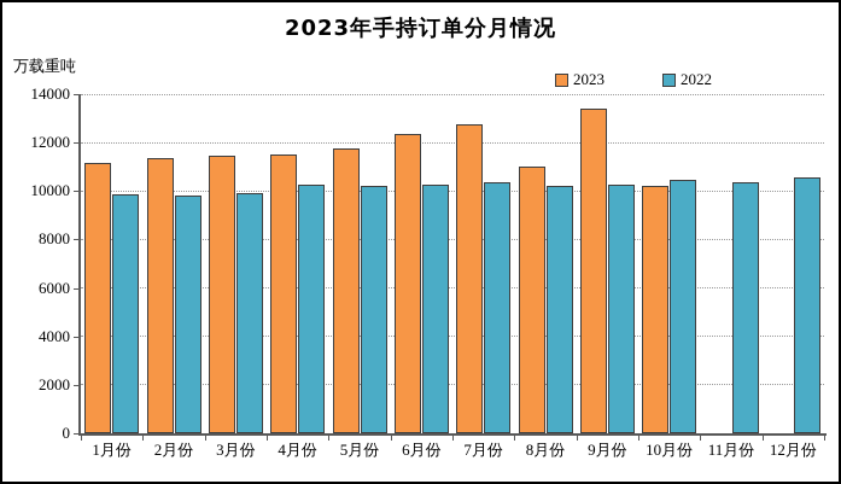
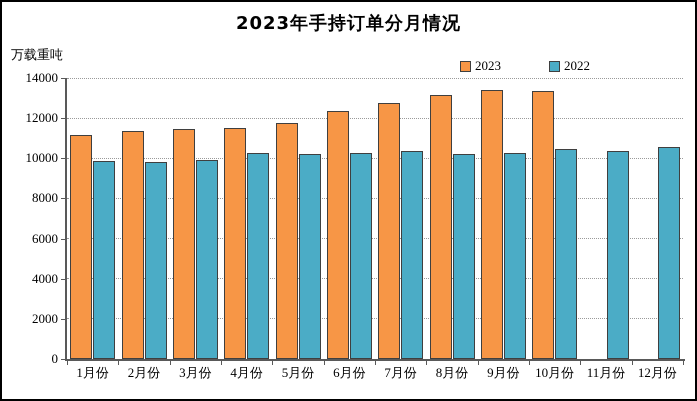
2023/8月份: 11000 -> 13200
2023/10月份: 10200 -> 13400
